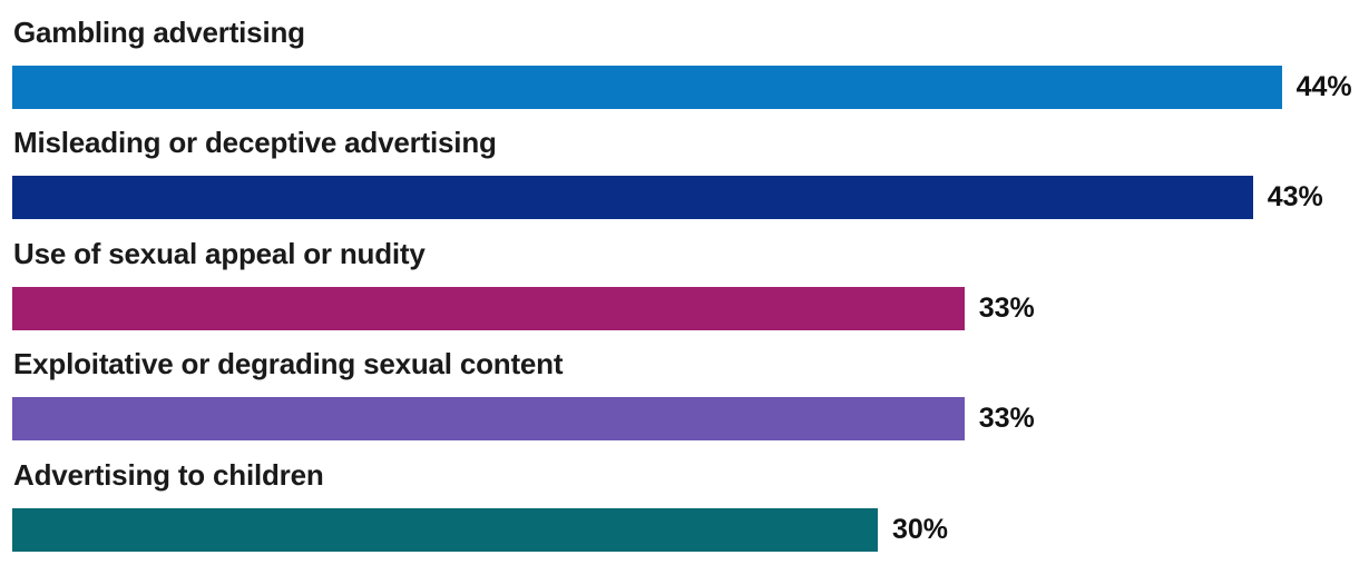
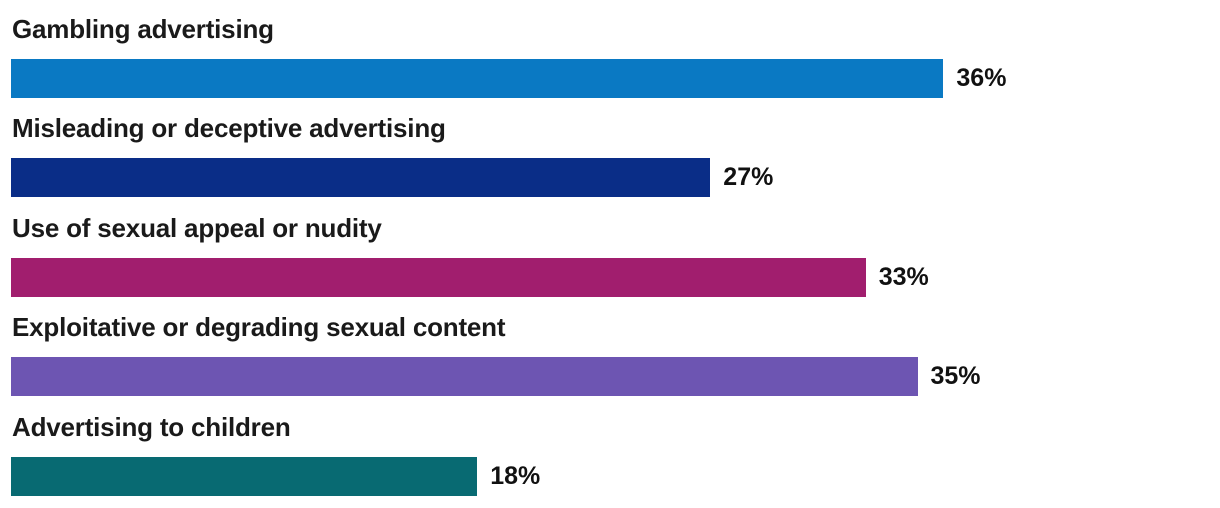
Gambling advertising: 44% -> 36%
Misleading or deceptive advertising: 43% -> 27%
Exploitative or degrading sexual content: 33% -> 35%
Advertising to children: 30% -> 18%
